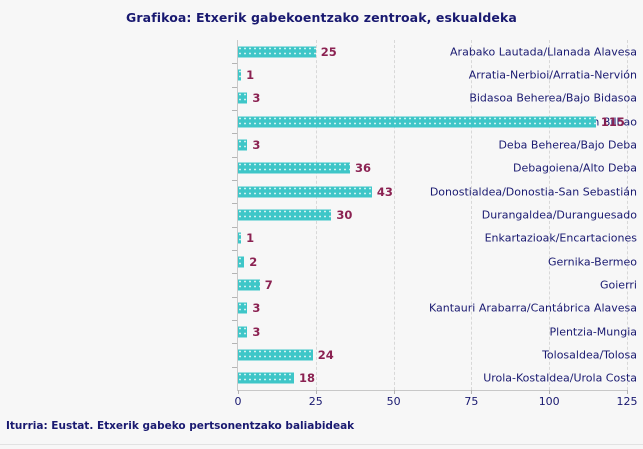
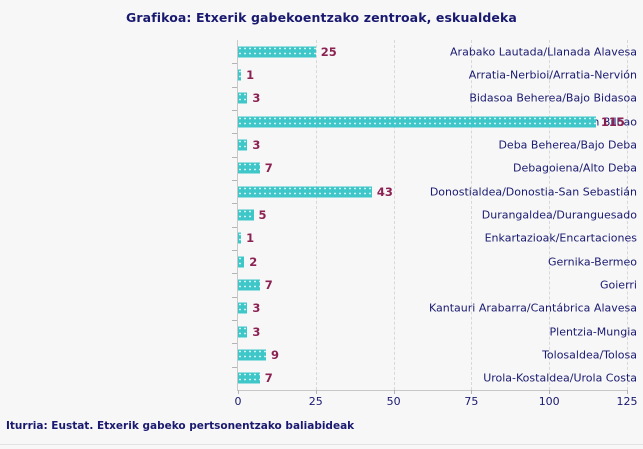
Debagoiena/Alto Deba: 36 -> 7
Durangaldea/Duranguesado: 30 -> 5
Tolosaldea/Tolosa: 24 -> 9
Urola-Kostaldea/Urola Costa: 18 -> 7
